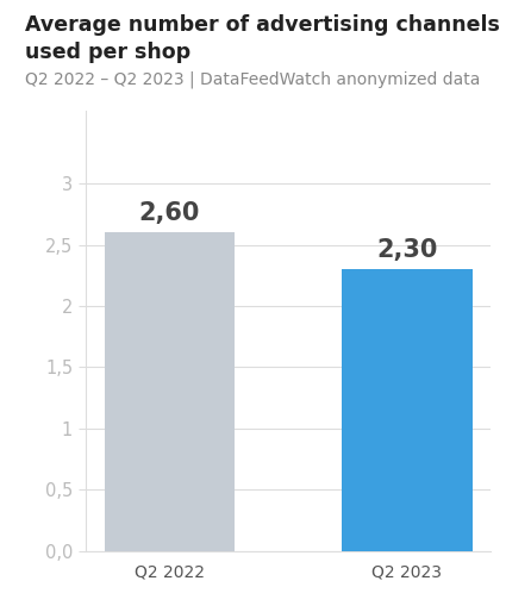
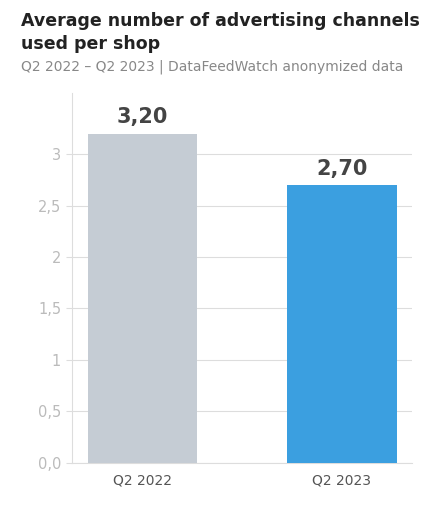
Q2 2022: 2,60 -> 3,20
Q2 2023: 2,30 -> 2,70
